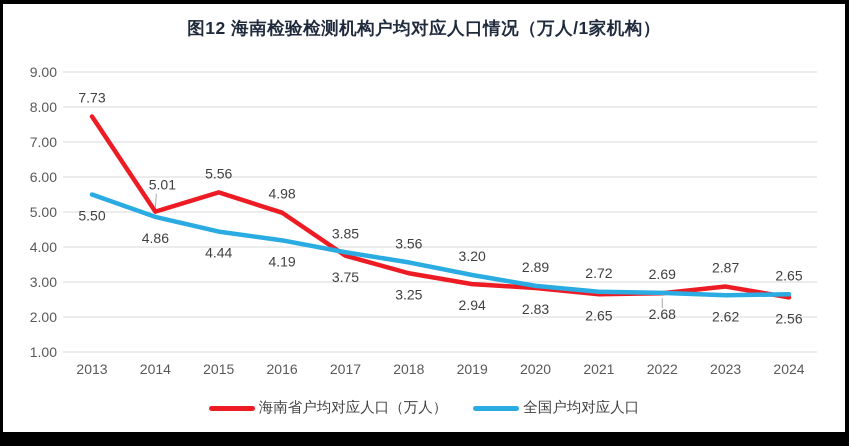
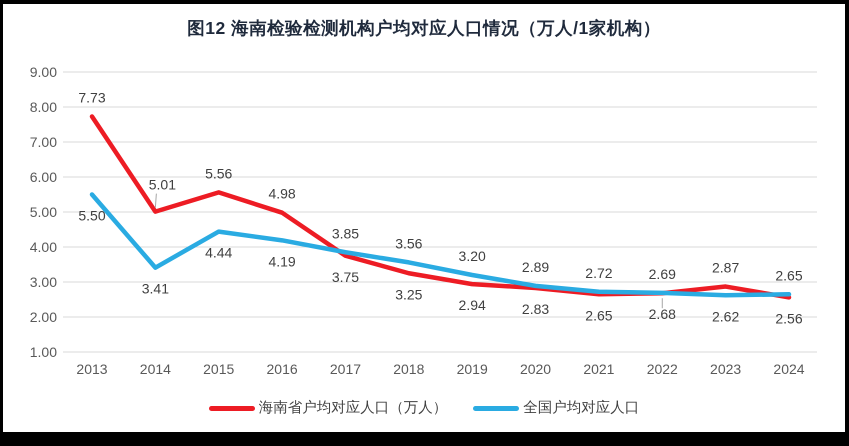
全国户均对应人口/2014: 4.86 -> 3.41
